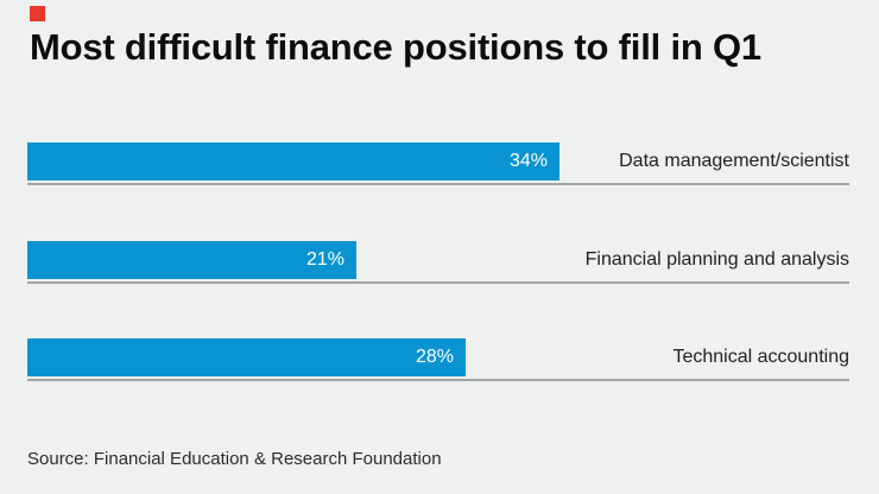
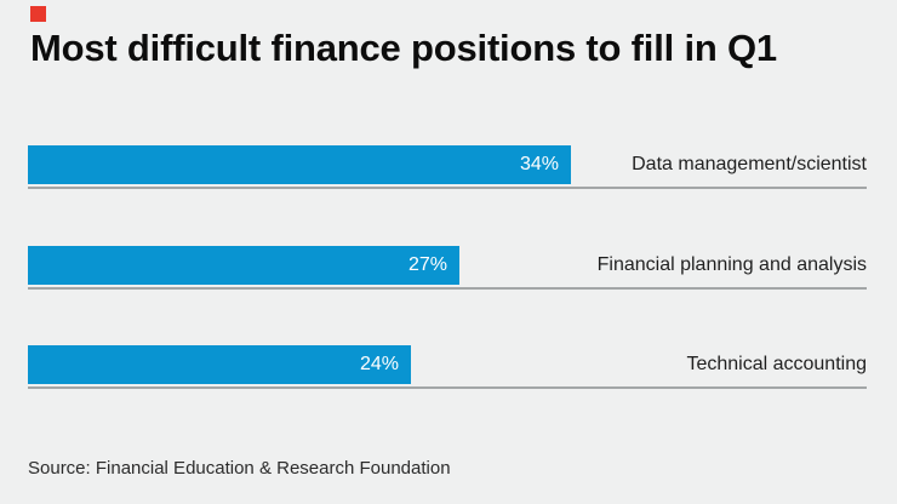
Financial planning and analysis: 21% -> 27%
Technical accounting: 28% -> 24%
